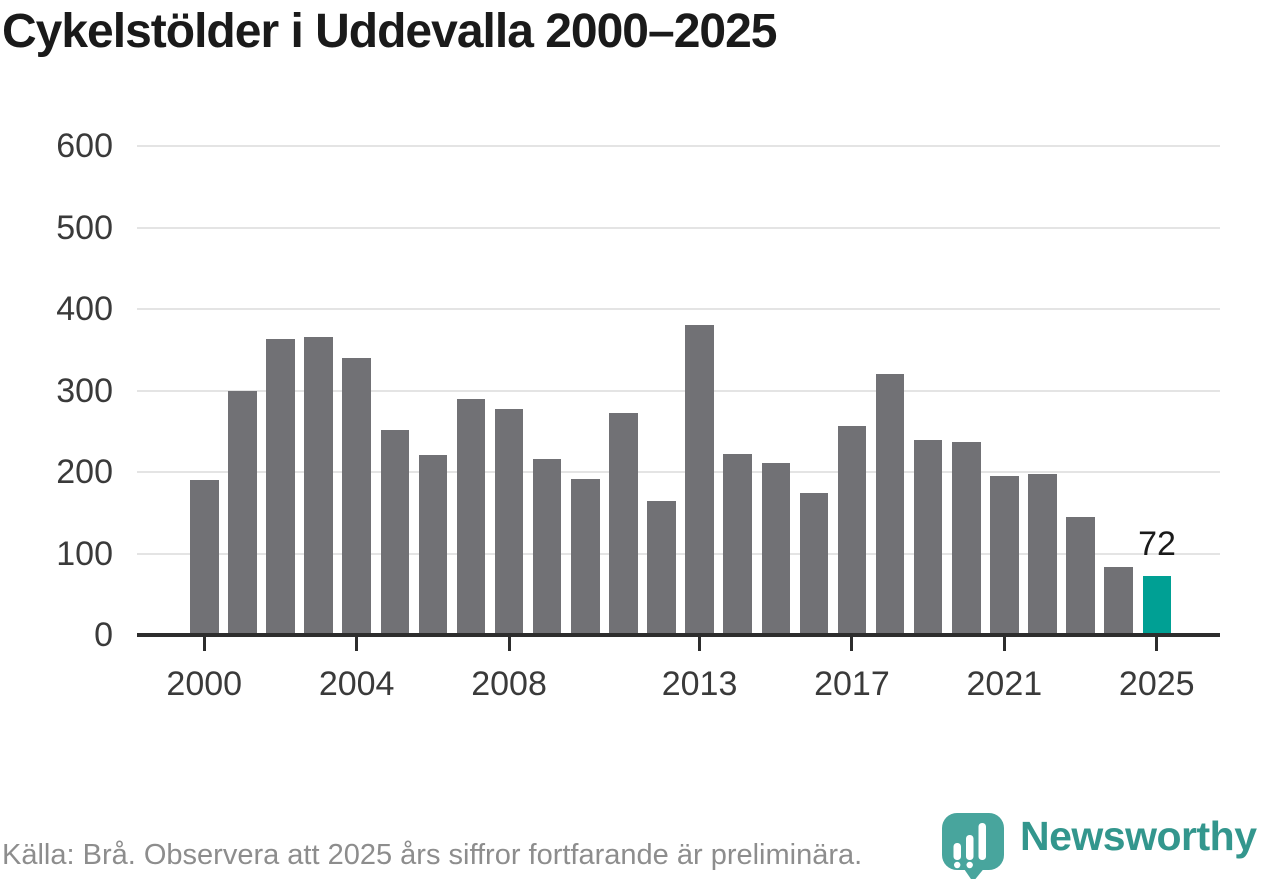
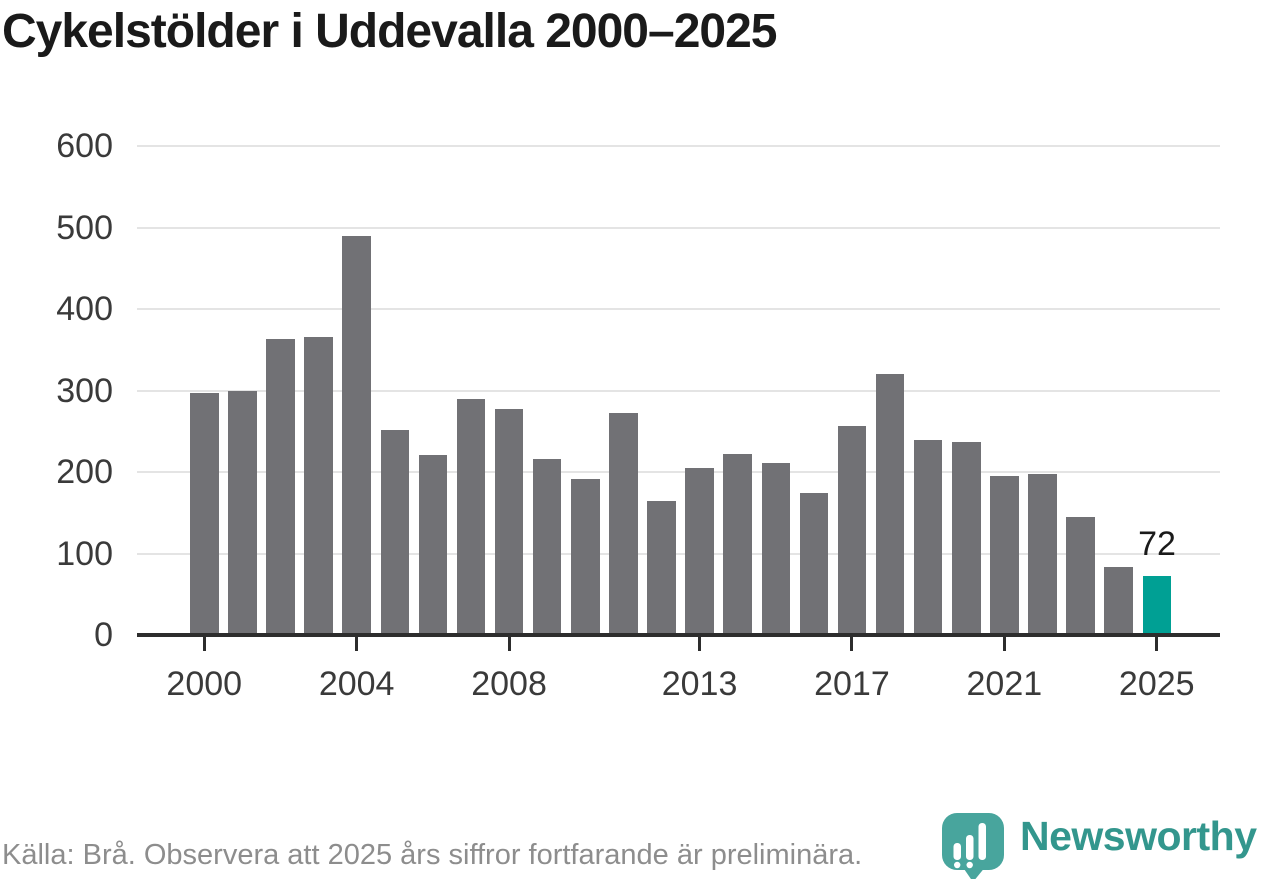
2000: 190 -> 300
2004: 340 -> 490
2013: 380 -> 200
